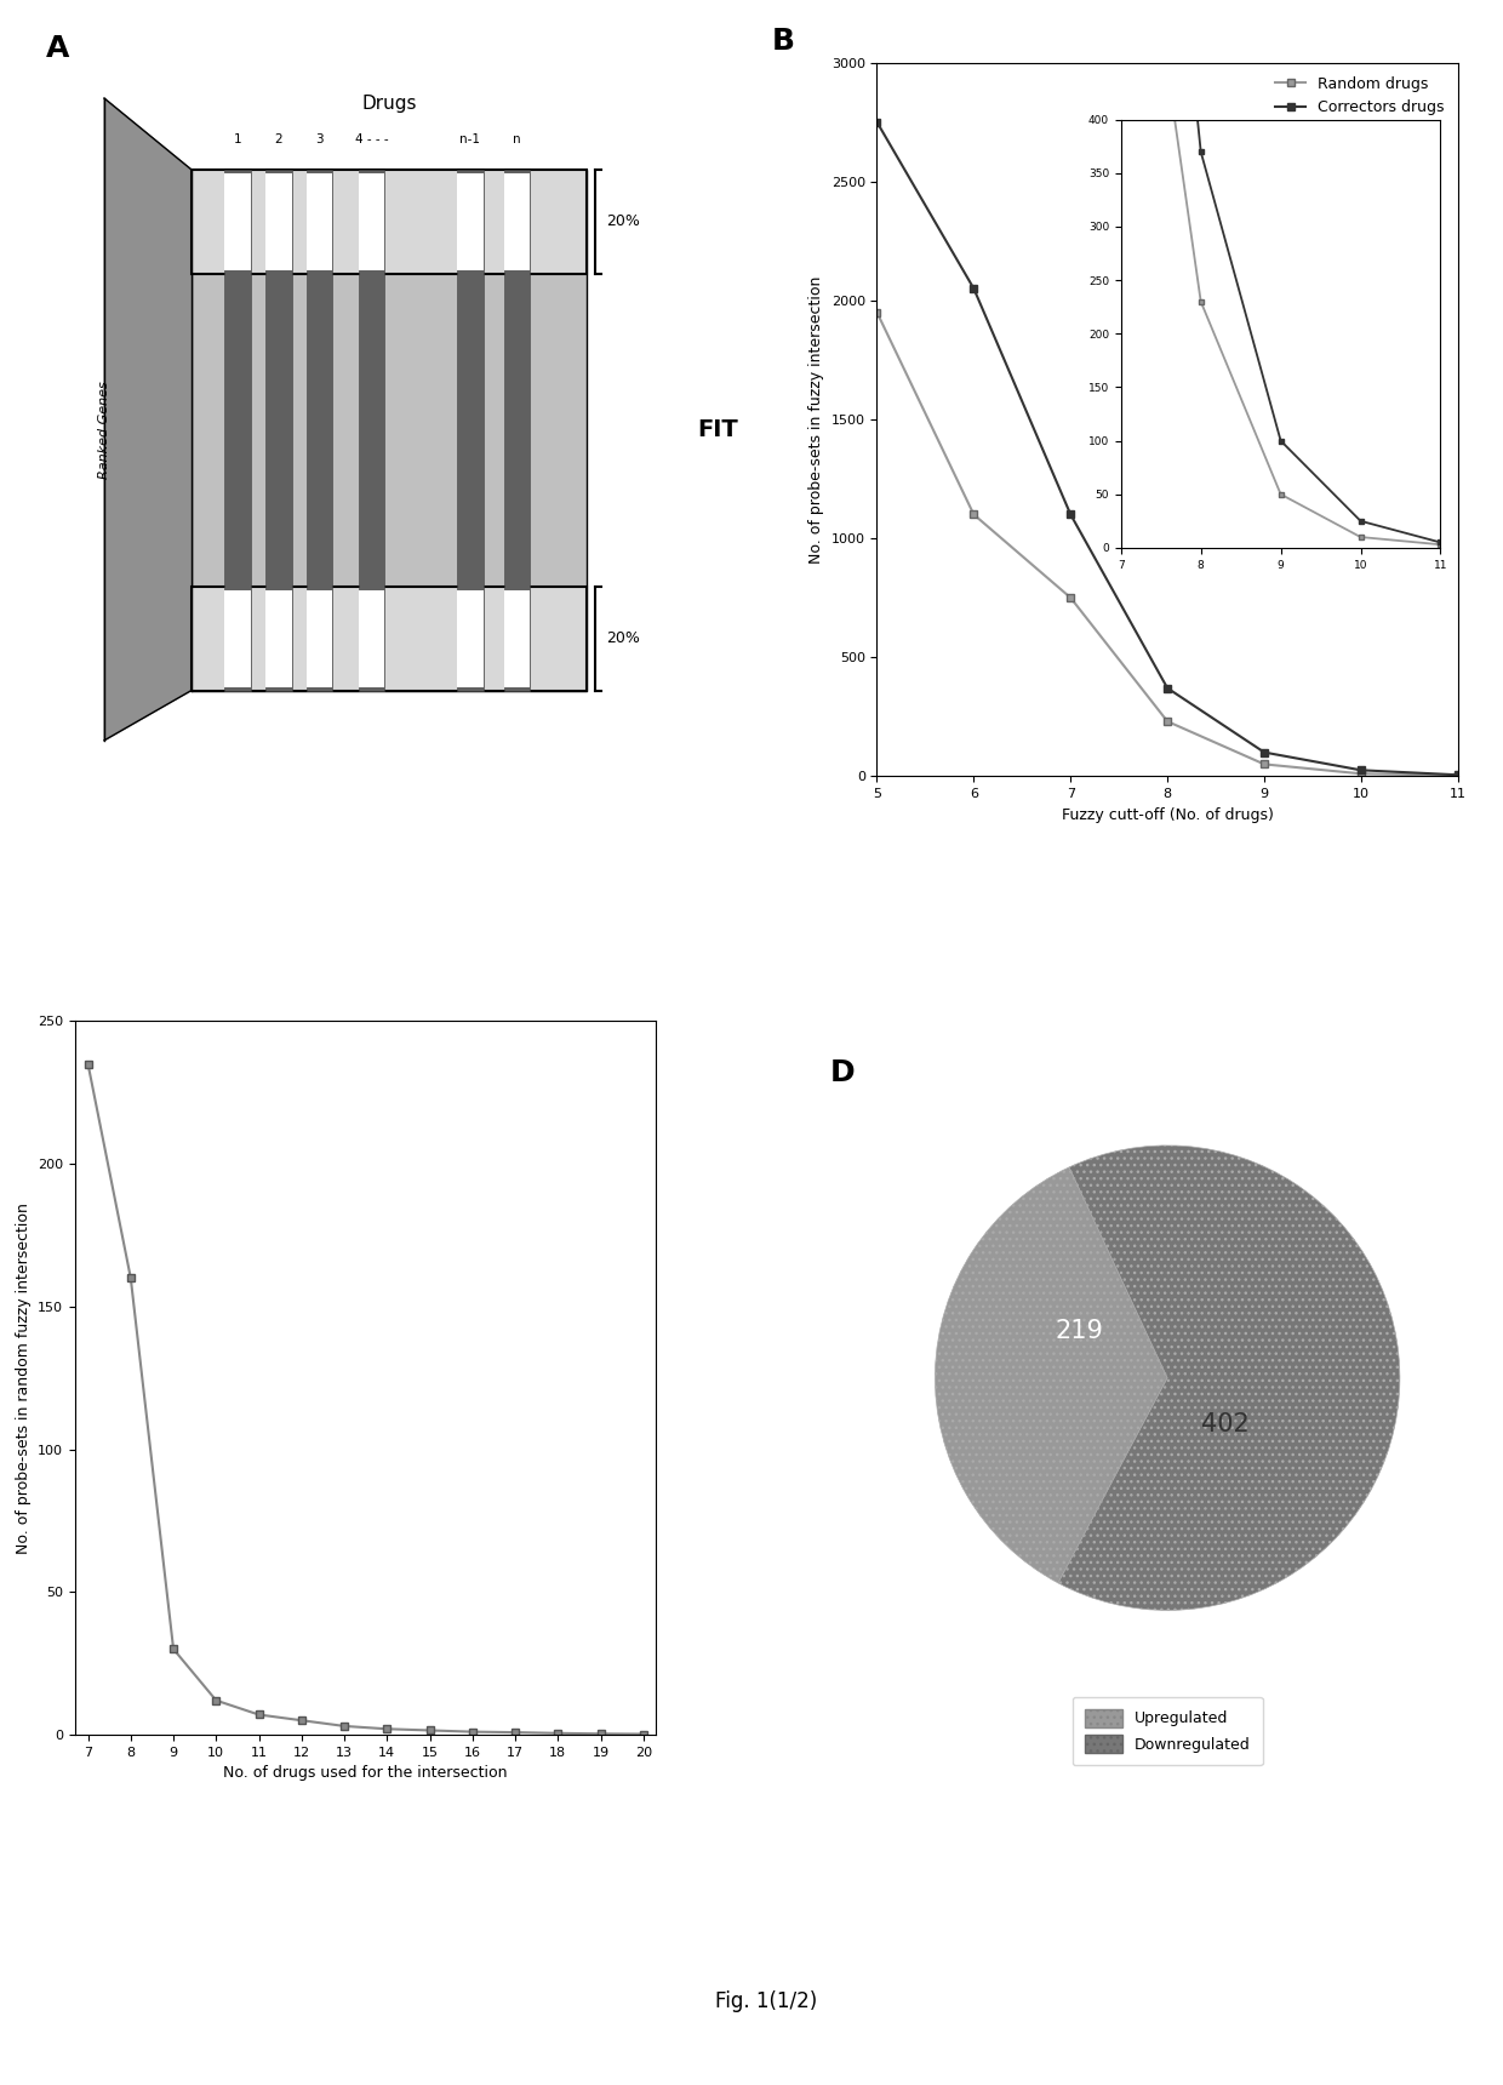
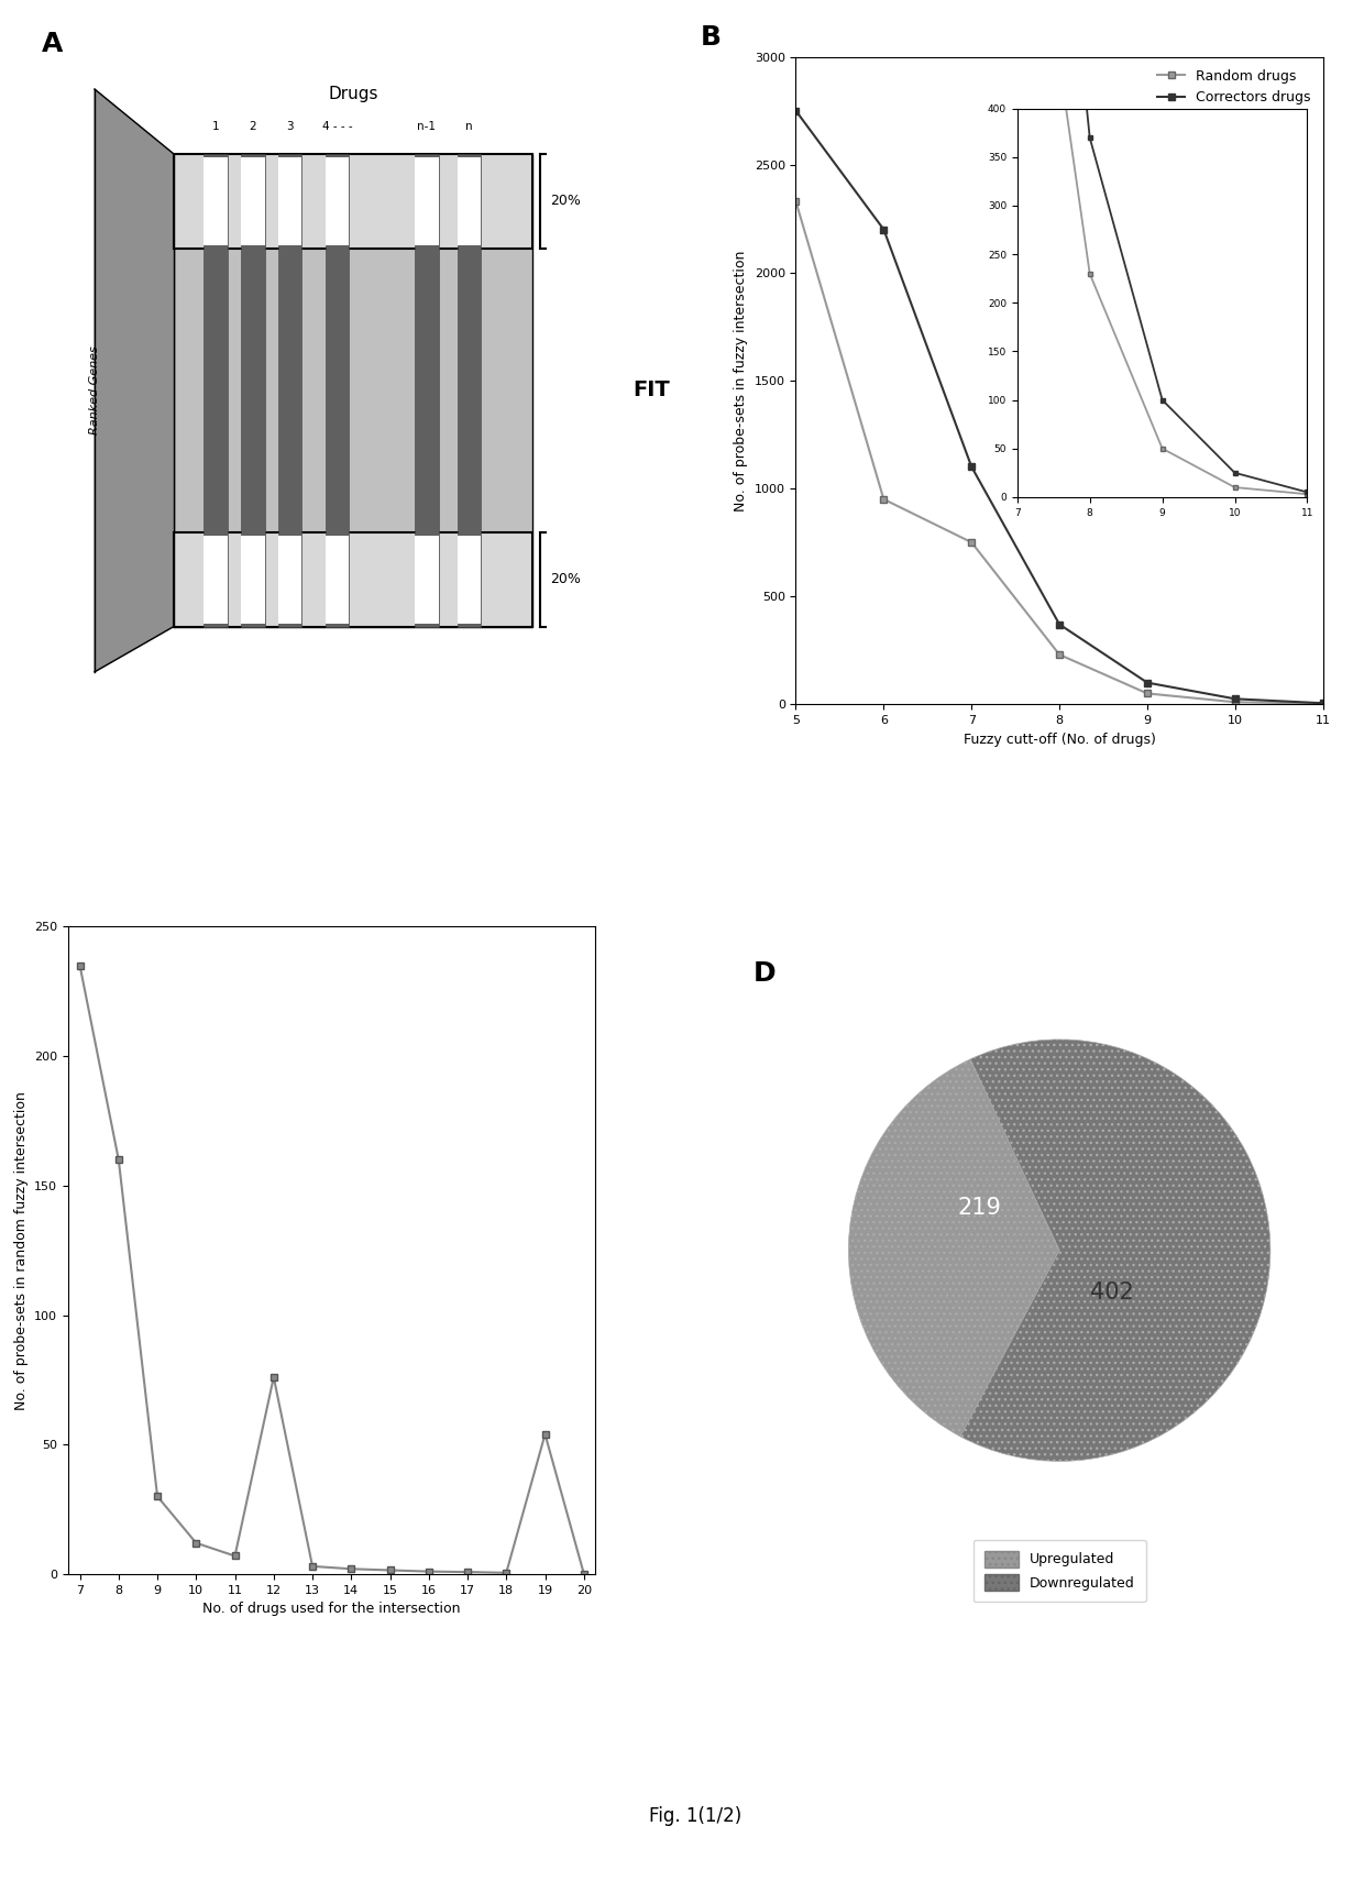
Random drugs/5: 1950 -> 2330
Random drugs/6: 1100 -> 950
Correctors drugs/6: 2050 -> 2200
12: 5.0 -> 76.0
19: 0.3 -> 54.0
